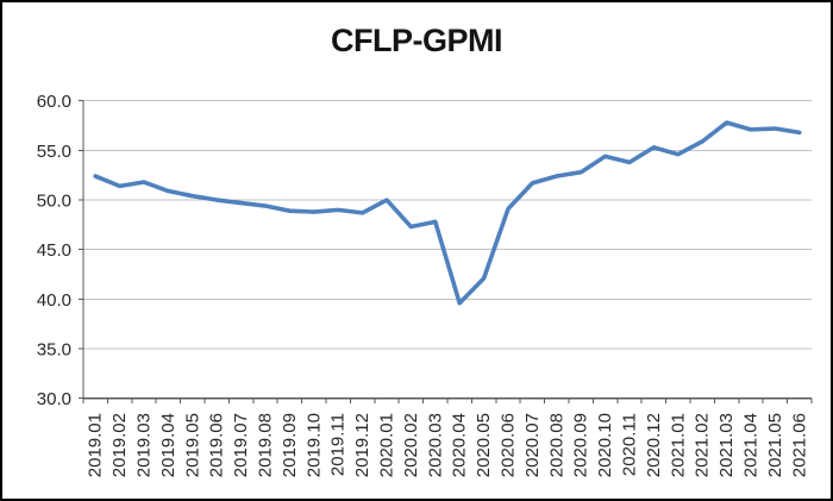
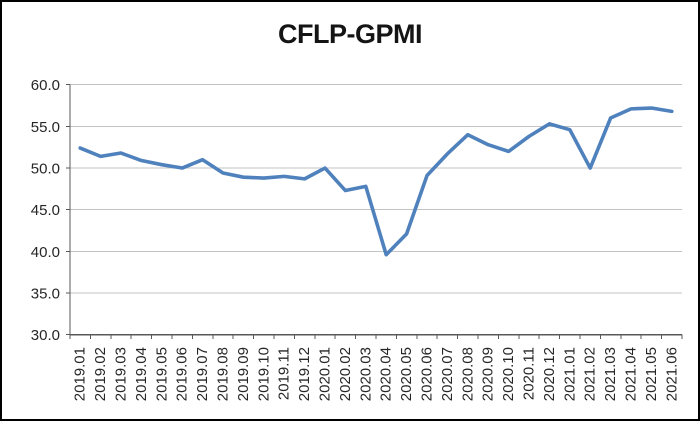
2019.07: 50 -> 51
2020.08: 52 -> 54
2020.10: 54 -> 52
2021.02: 56 -> 50
2021.03: 58 -> 56
